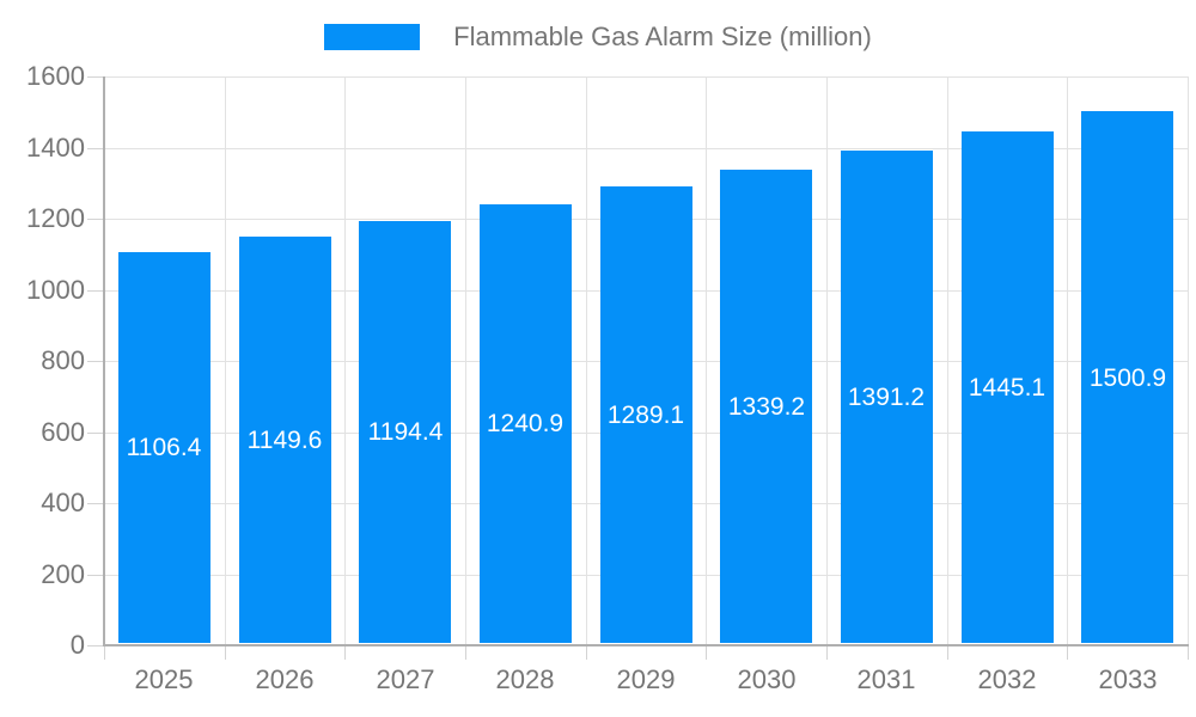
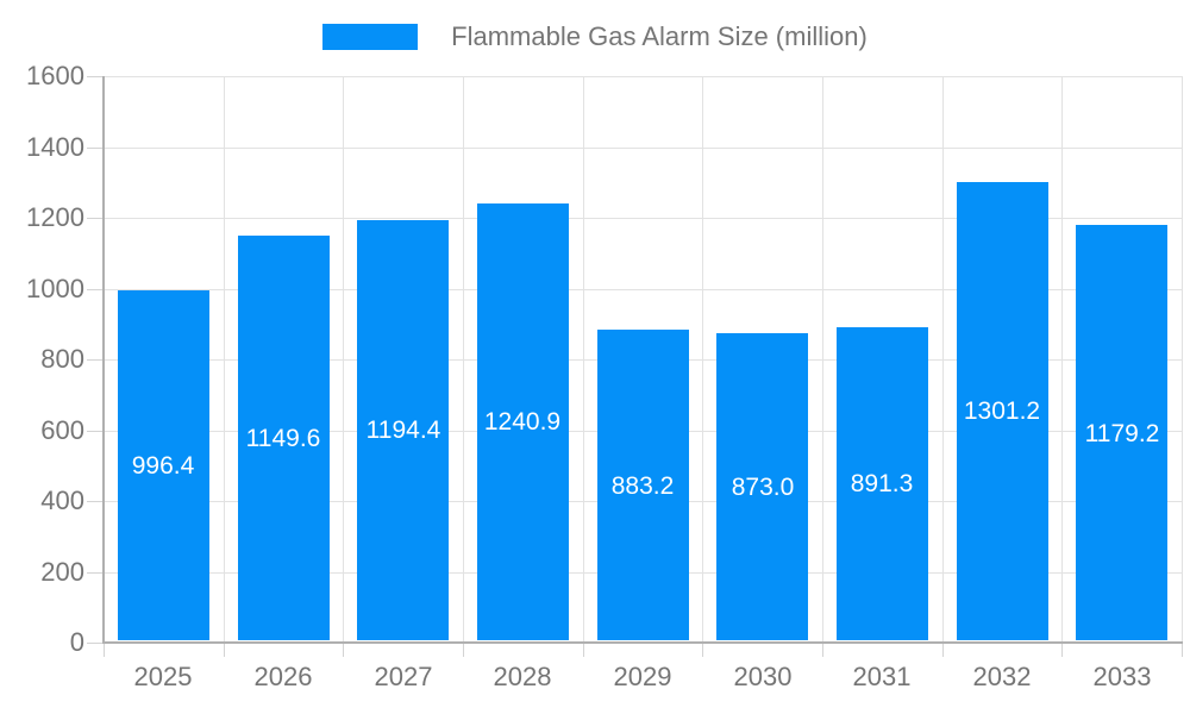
2025: 1106.4 -> 996.4
2029: 1289.1 -> 883.2
2030: 1339.2 -> 873.0
2031: 1391.2 -> 891.3
2032: 1445.1 -> 1301.2
2033: 1500.9 -> 1179.2
